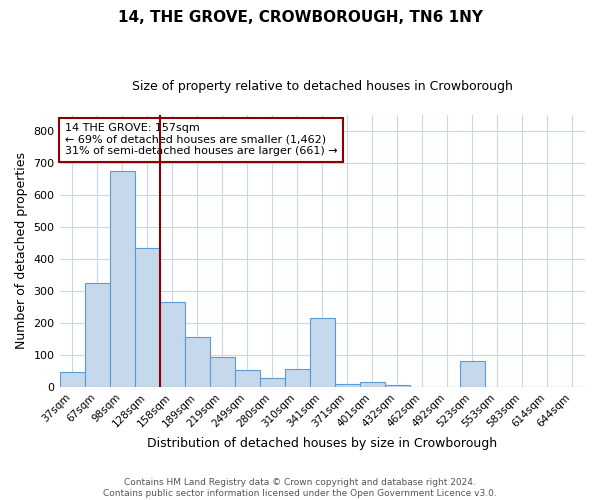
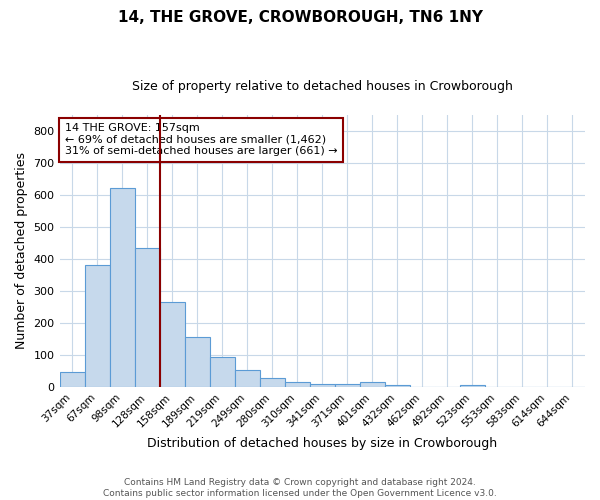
67sqm: 325 -> 380
98sqm: 675 -> 623
310sqm: 55 -> 17
341sqm: 215 -> 10
523sqm: 80 -> 7
